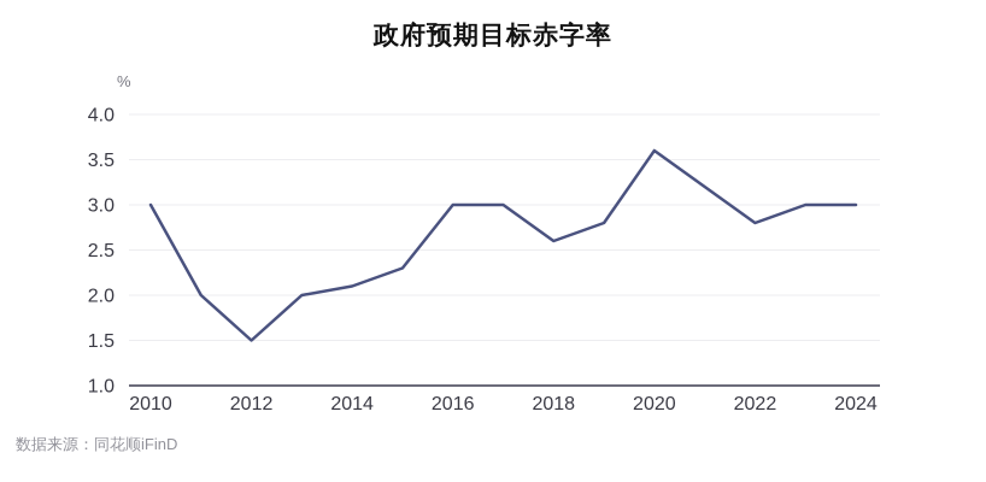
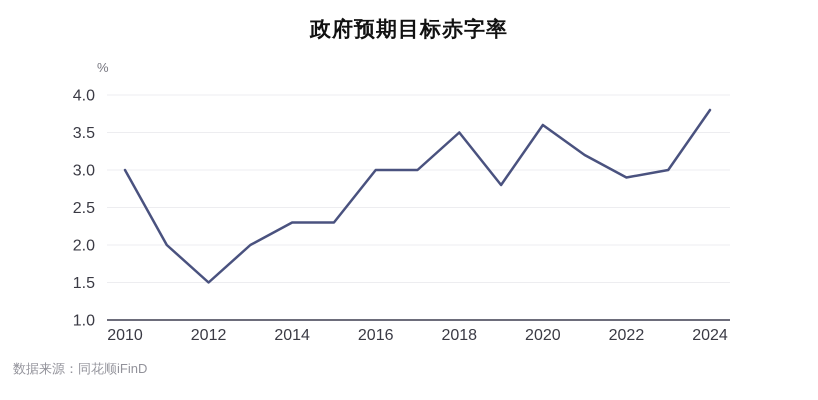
2014: 2.1 -> 2.3
2018: 2.6 -> 3.5
2022: 2.8 -> 2.9
2024: 3.0 -> 3.8
